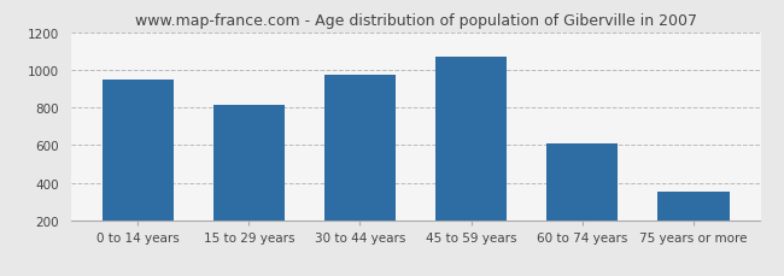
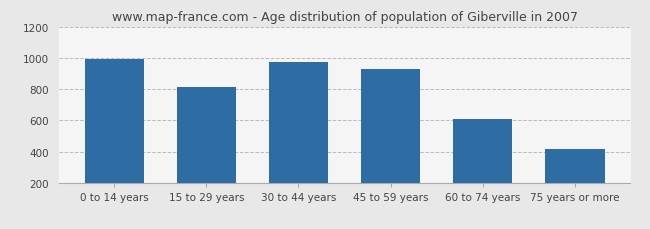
0 to 14 years: 950 -> 990
45 to 59 years: 1070 -> 930
75 years or more: 360 -> 420
